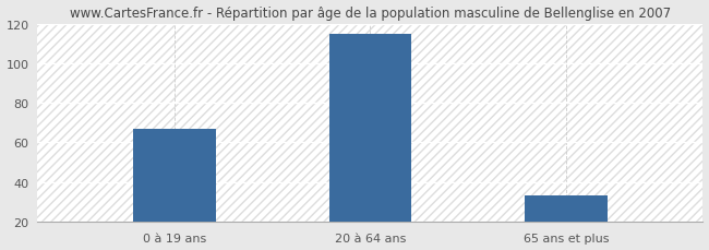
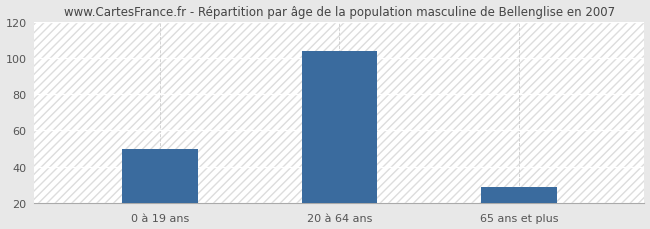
0 à 19 ans: 67 -> 50
20 à 64 ans: 115 -> 104
65 ans et plus: 33 -> 29
